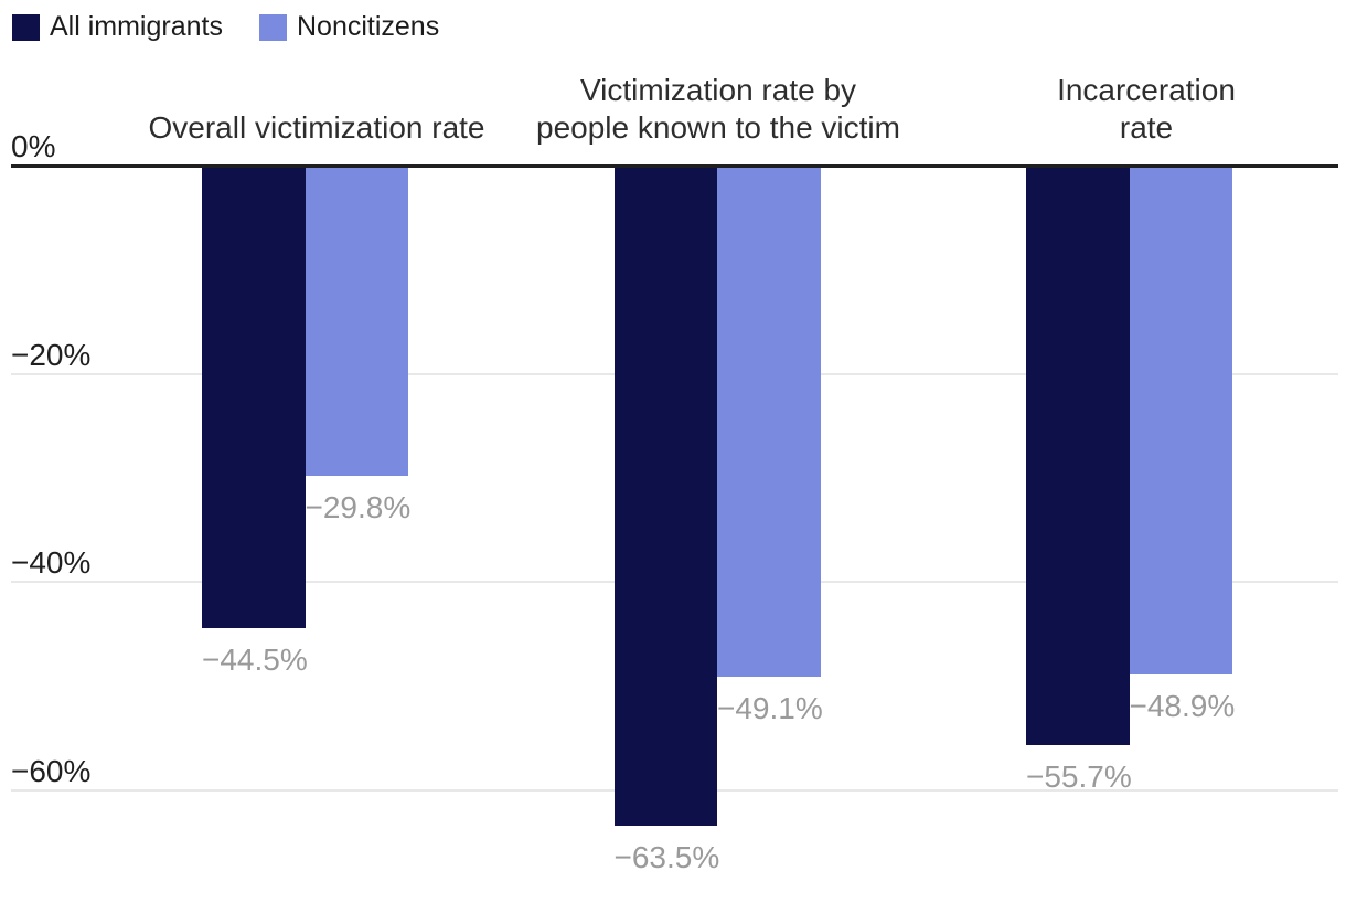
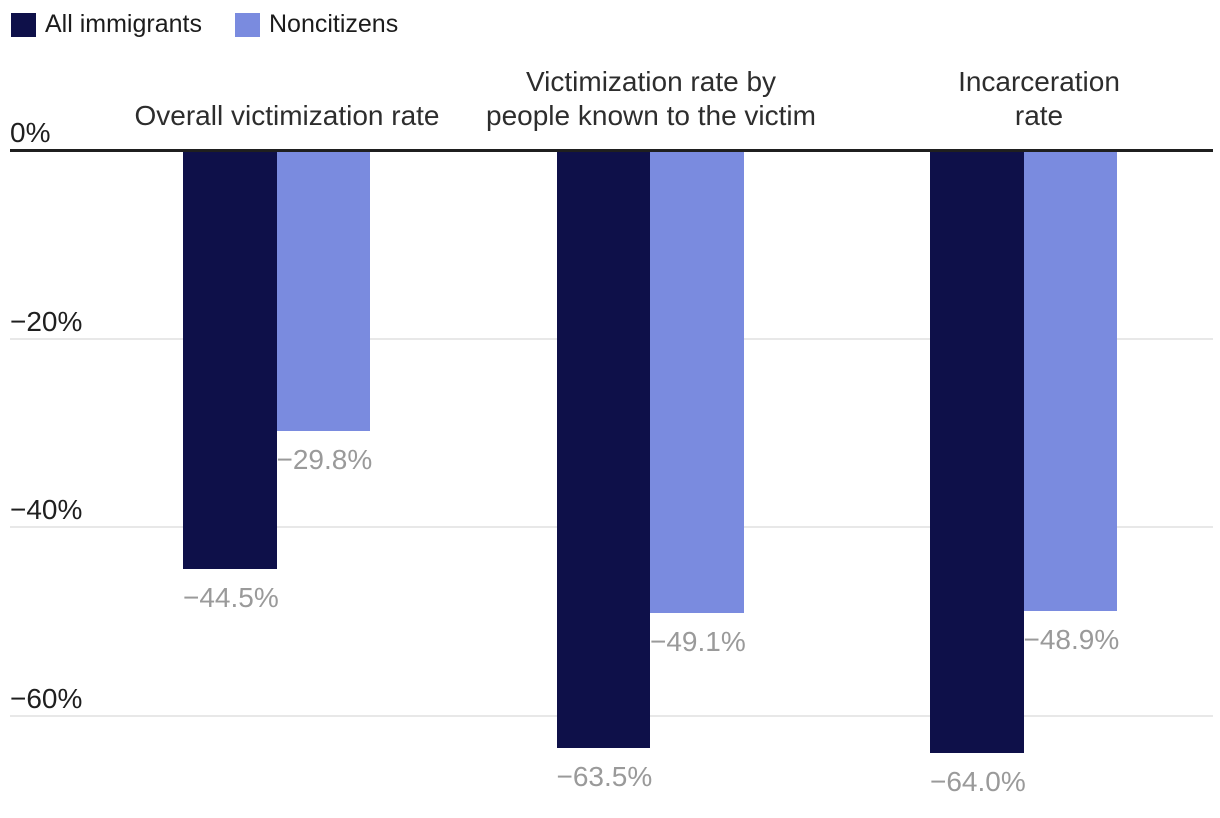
All immigrants/Incarceration rate: −55.7% -> −64.0%
